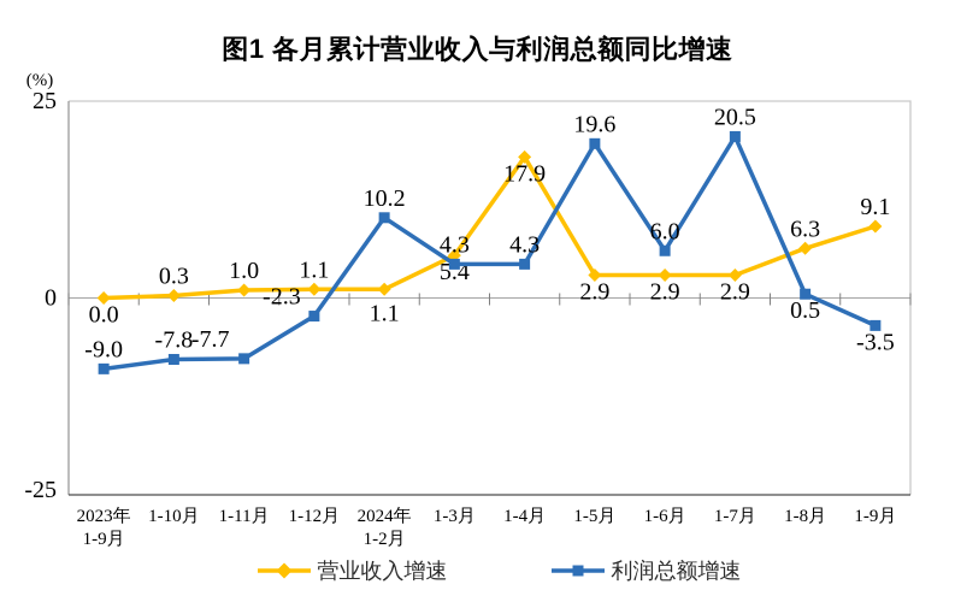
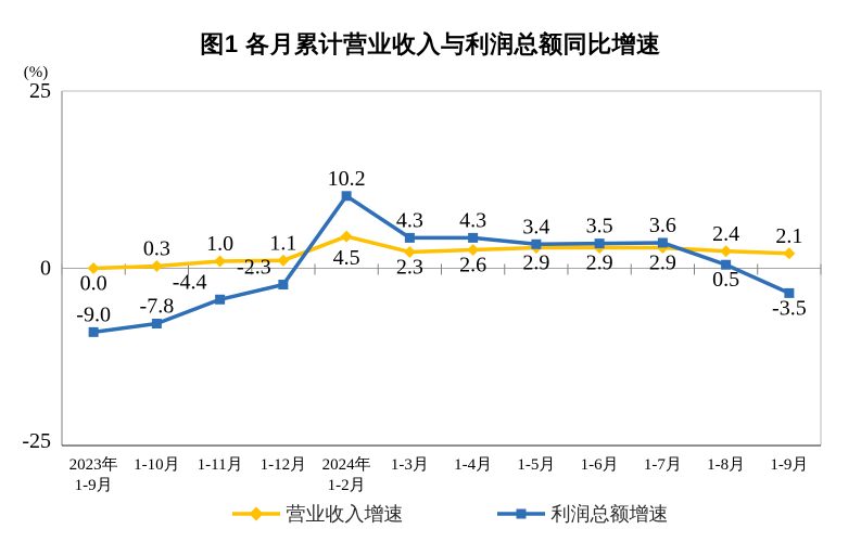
利润总额增速/1-11月: -7.7 -> -4.4
营业收入增速/2024年 1-2月: 1.1 -> 4.5
营业收入增速/1-3月: 5.4 -> 2.3
营业收入增速/1-4月: 17.9 -> 2.6
利润总额增速/1-5月: 19.6 -> 3.4
利润总额增速/1-6月: 6.0 -> 3.5
利润总额增速/1-7月: 20.5 -> 3.6
营业收入增速/1-8月: 6.3 -> 2.4
营业收入增速/1-9月: 9.1 -> 2.1
